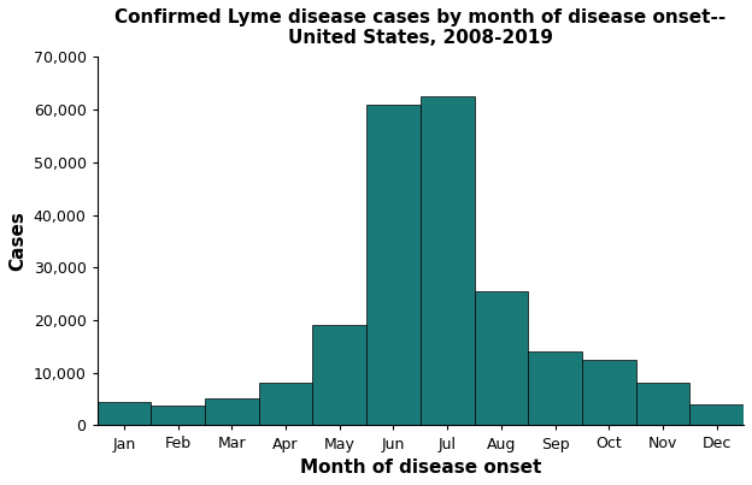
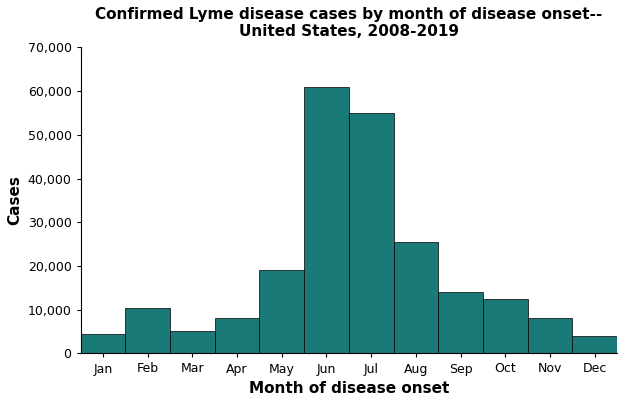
Feb: 3,800 -> 10,500
Jul: 62,500 -> 55,000
